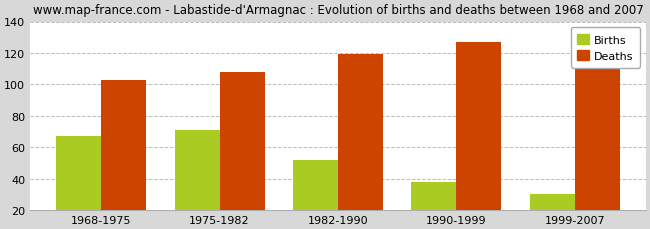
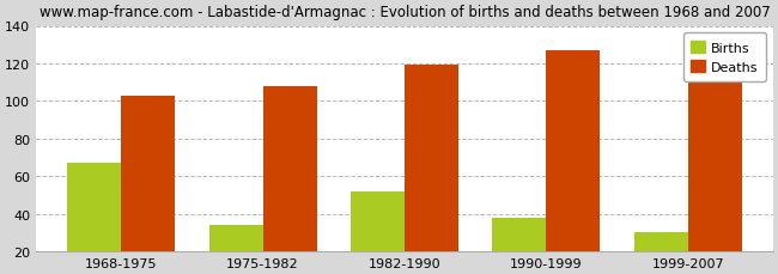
Births/1975-1982: 71 -> 34
